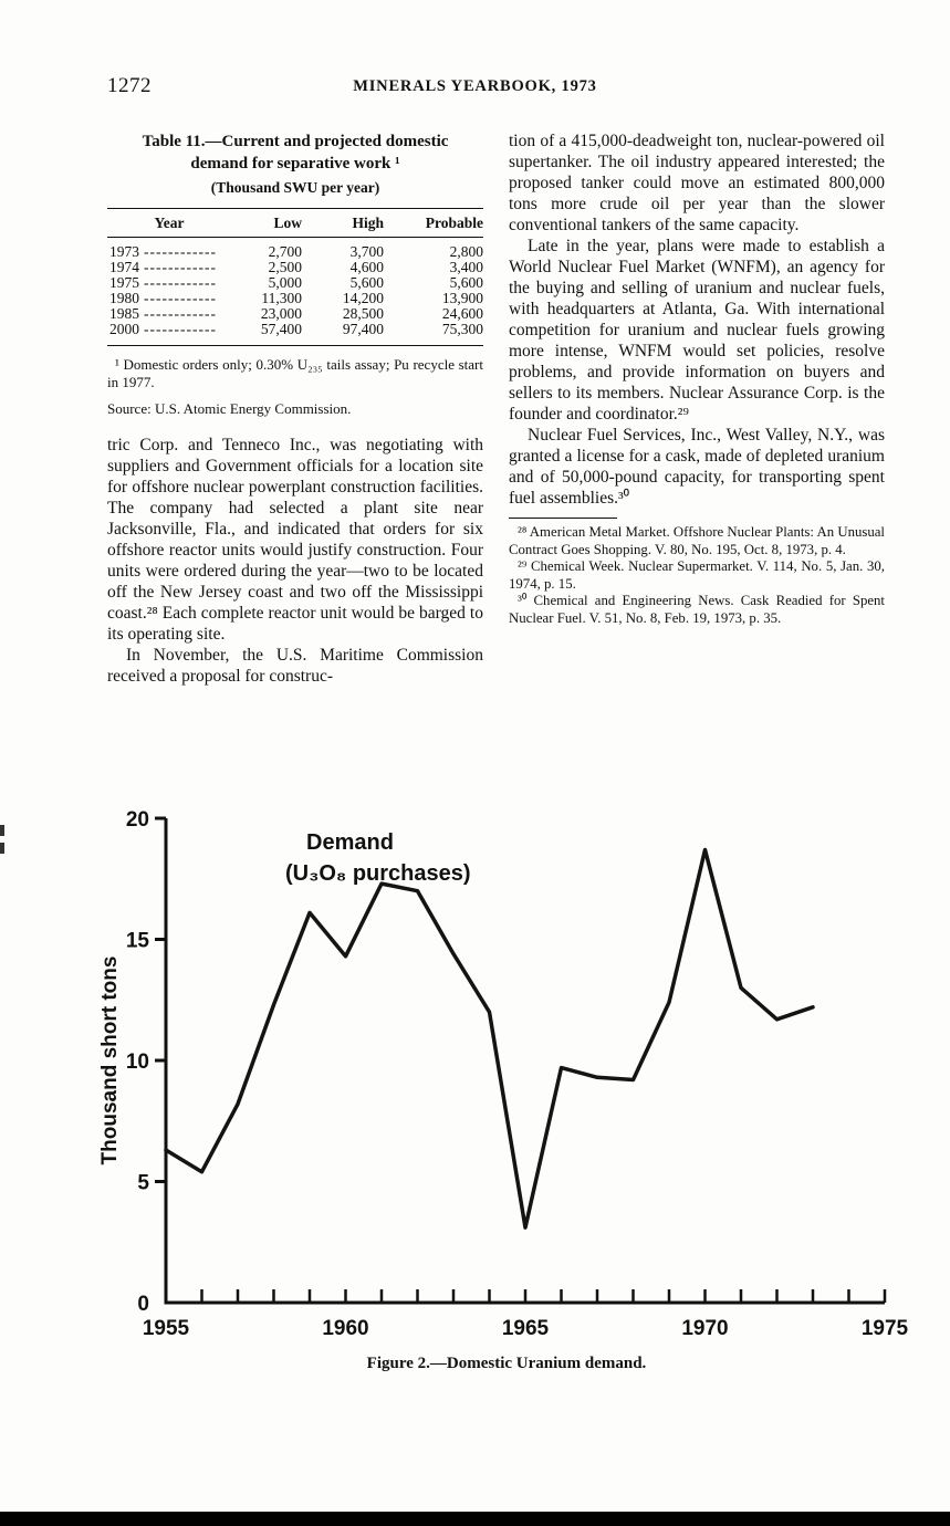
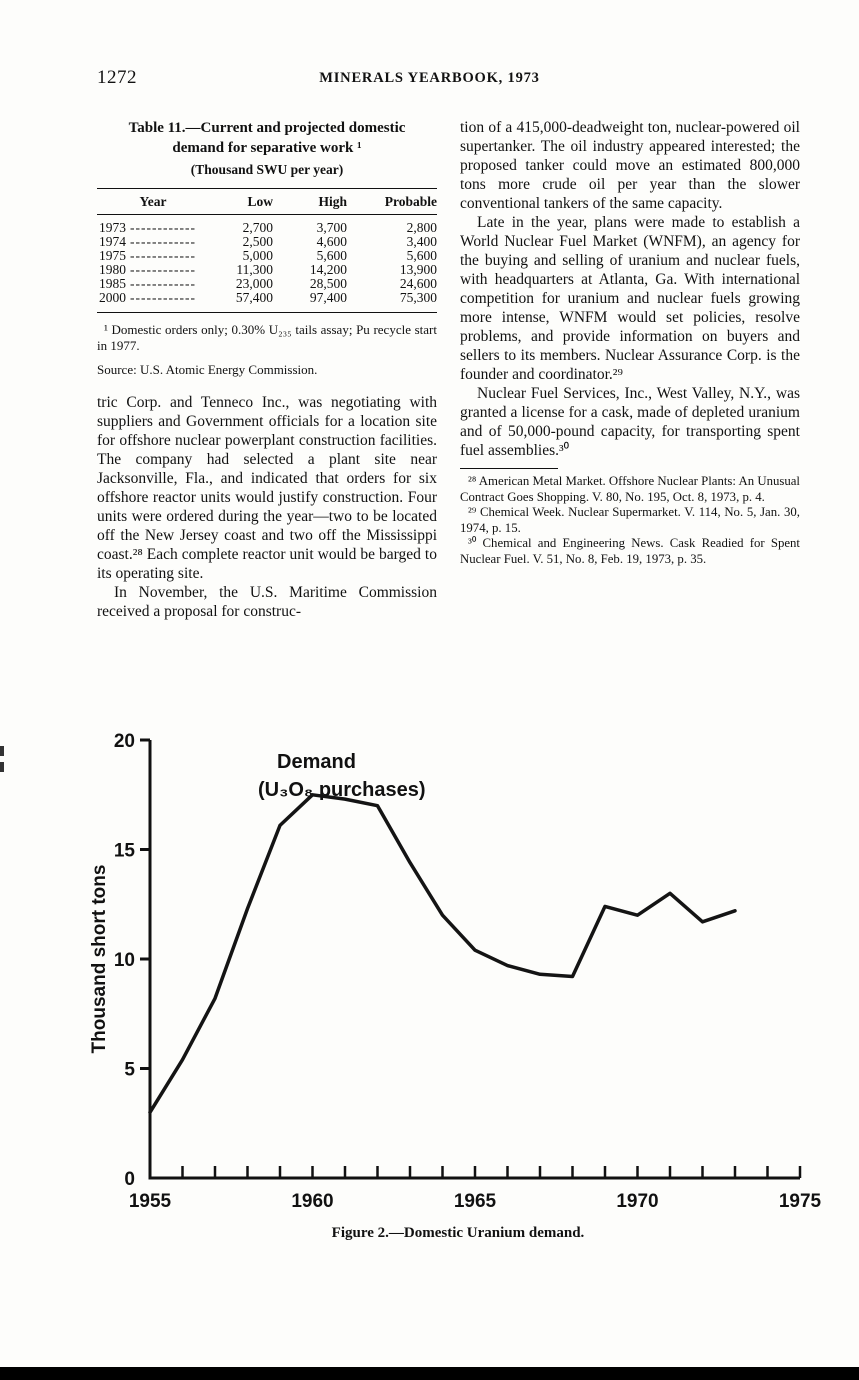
1955: 6.3 -> 3.0
1960: 14.3 -> 17.5
1965: 3.1 -> 10.4
1970: 18.7 -> 12.0
